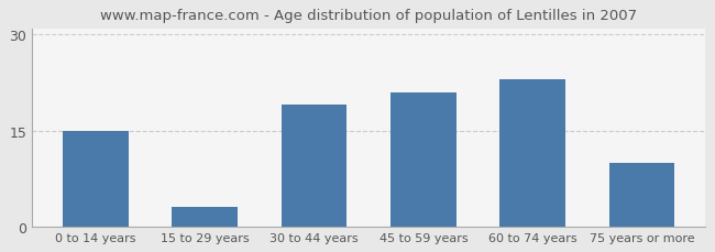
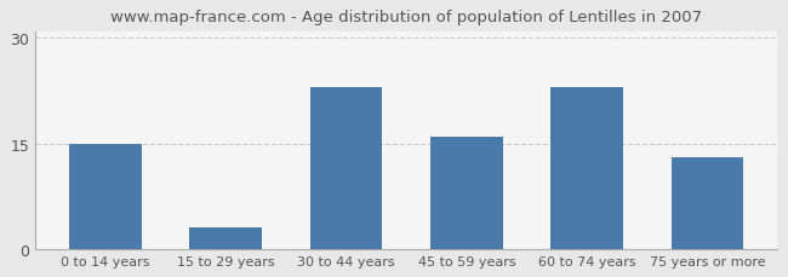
30 to 44 years: 19 -> 23
45 to 59 years: 21 -> 16
75 years or more: 10 -> 13
